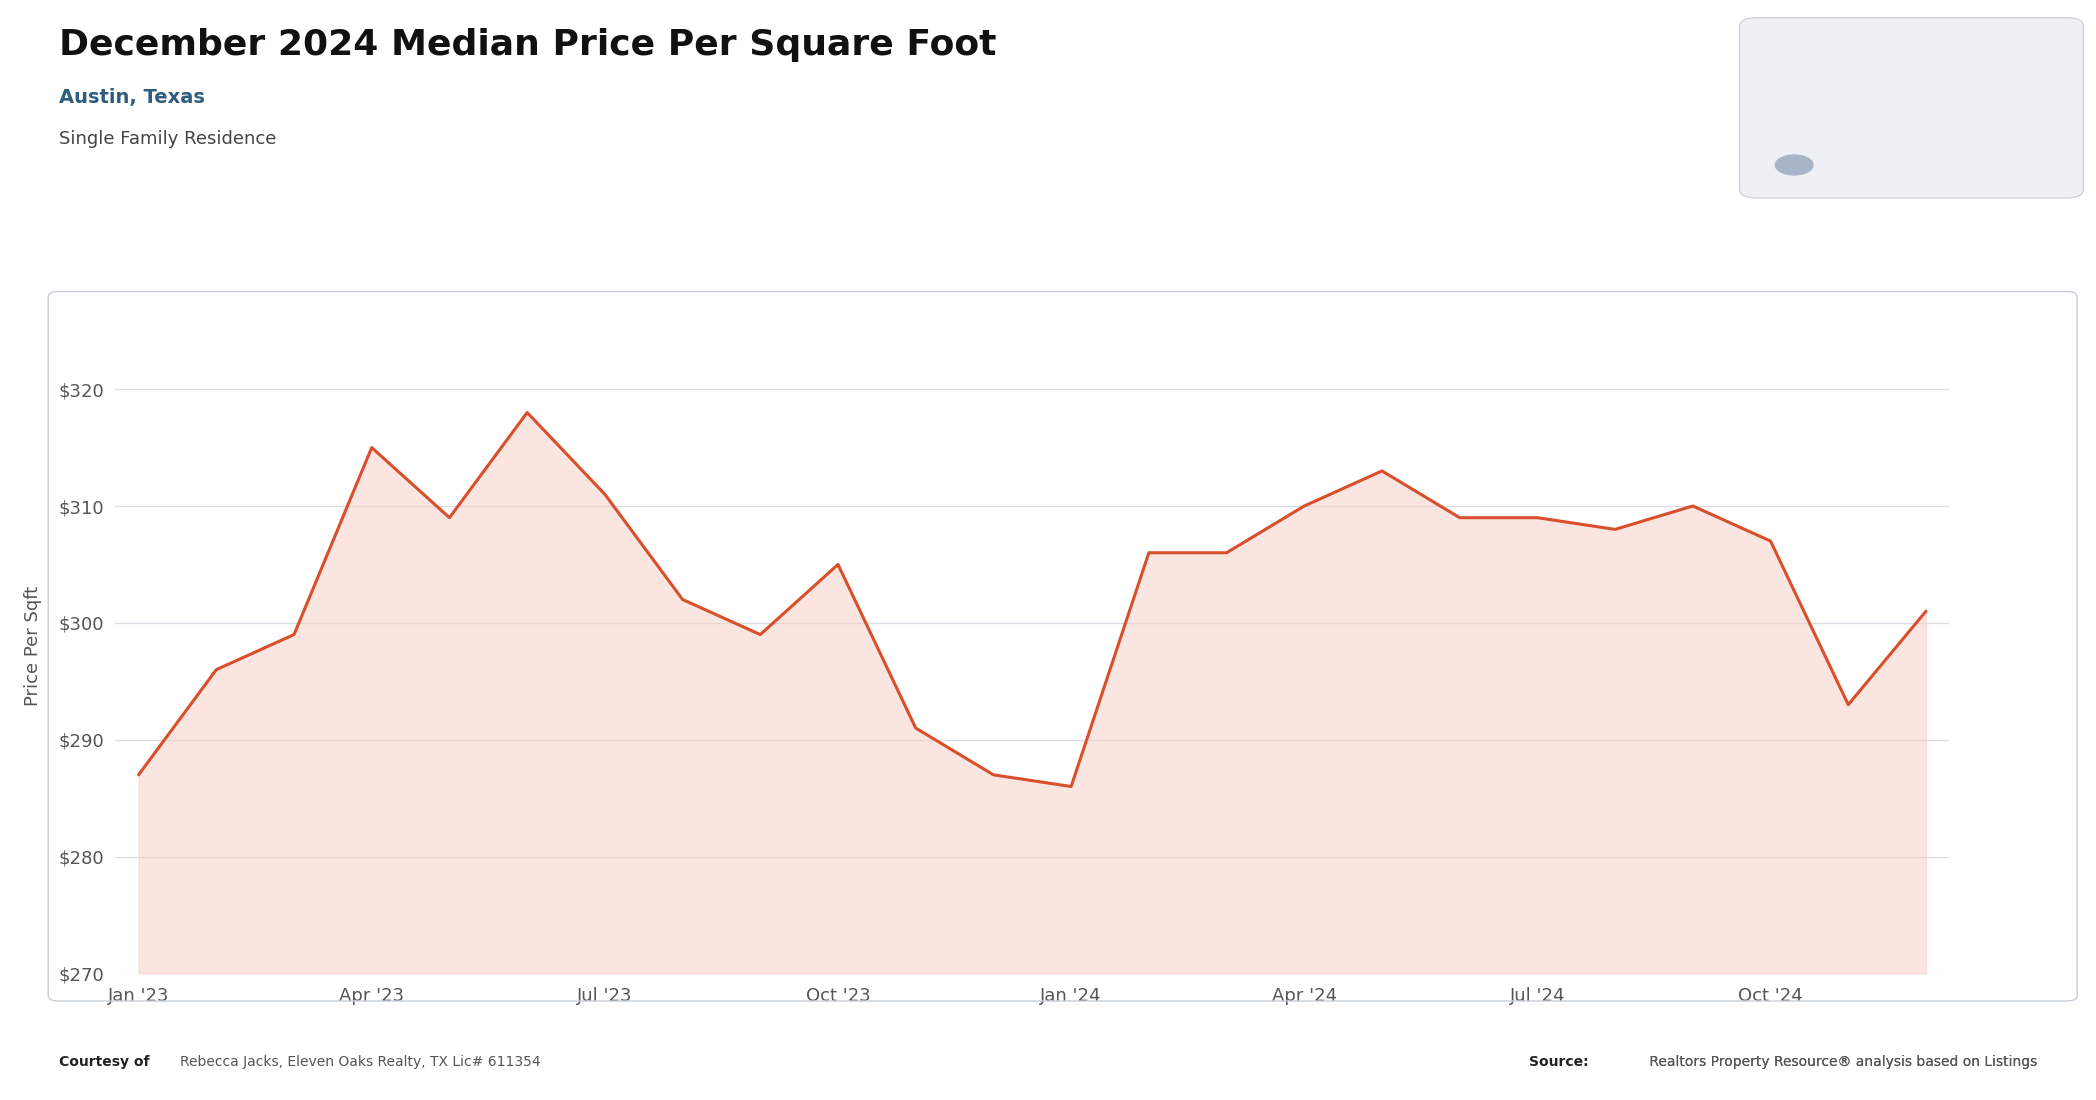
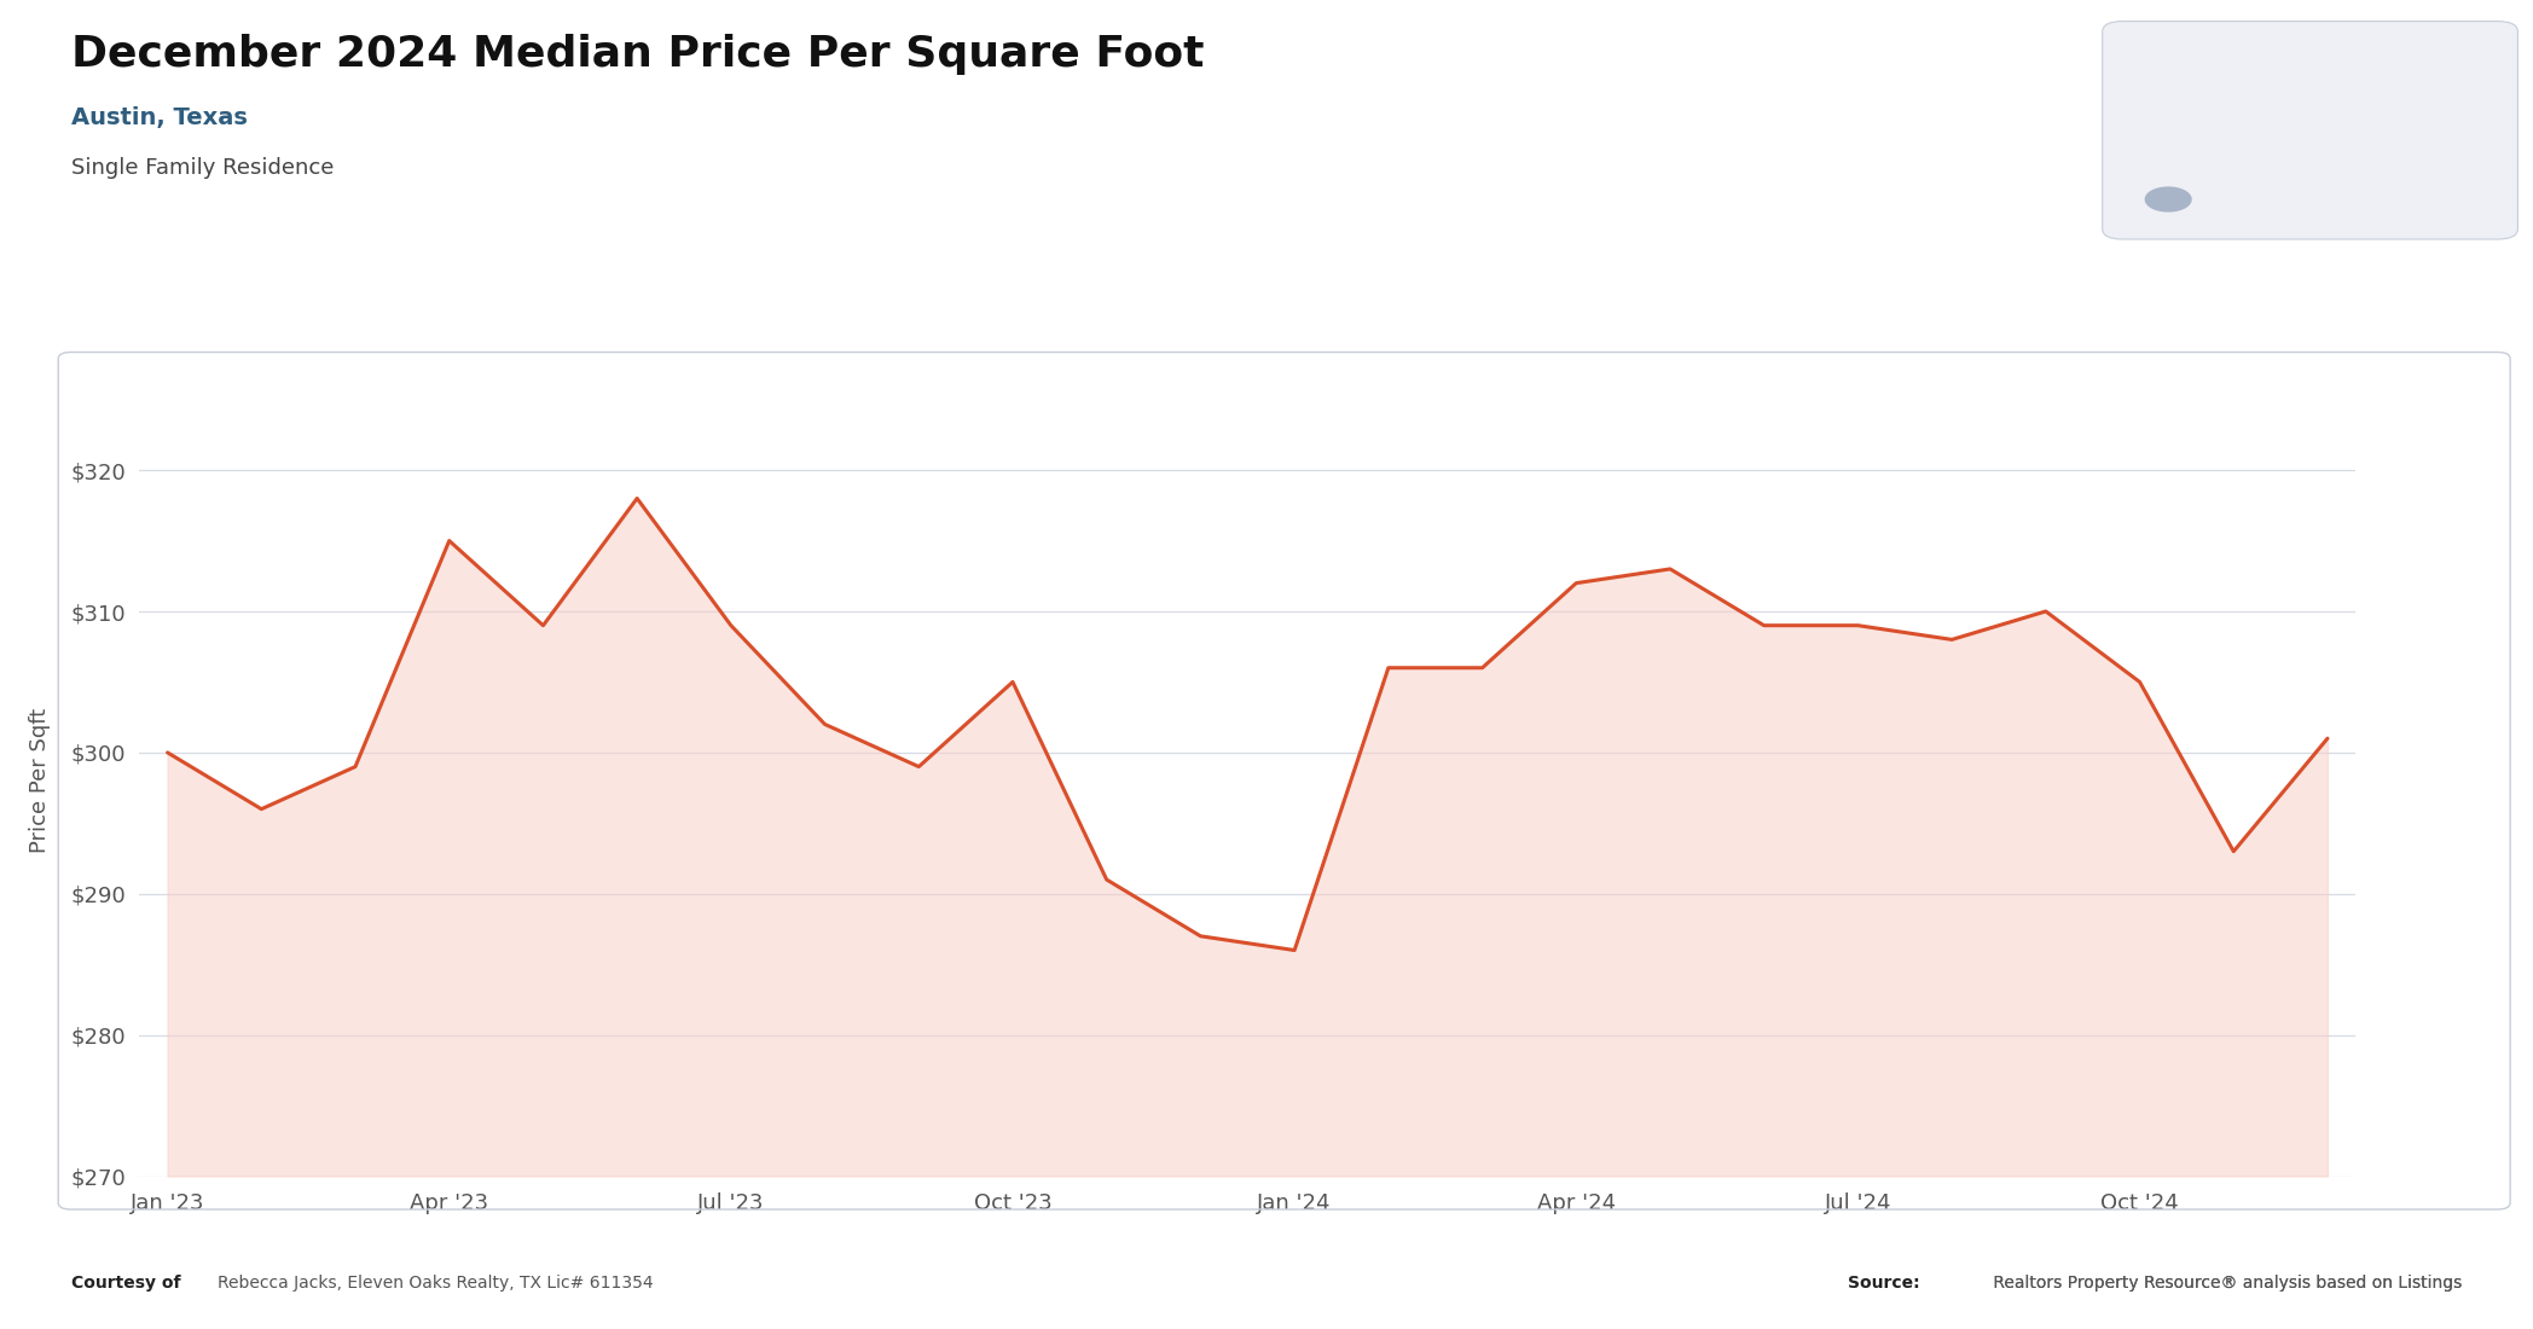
Jan '23: $287 -> $300
Jul '23: $311 -> $309
Apr '24: $310 -> $312
Oct '24: $307 -> $305
